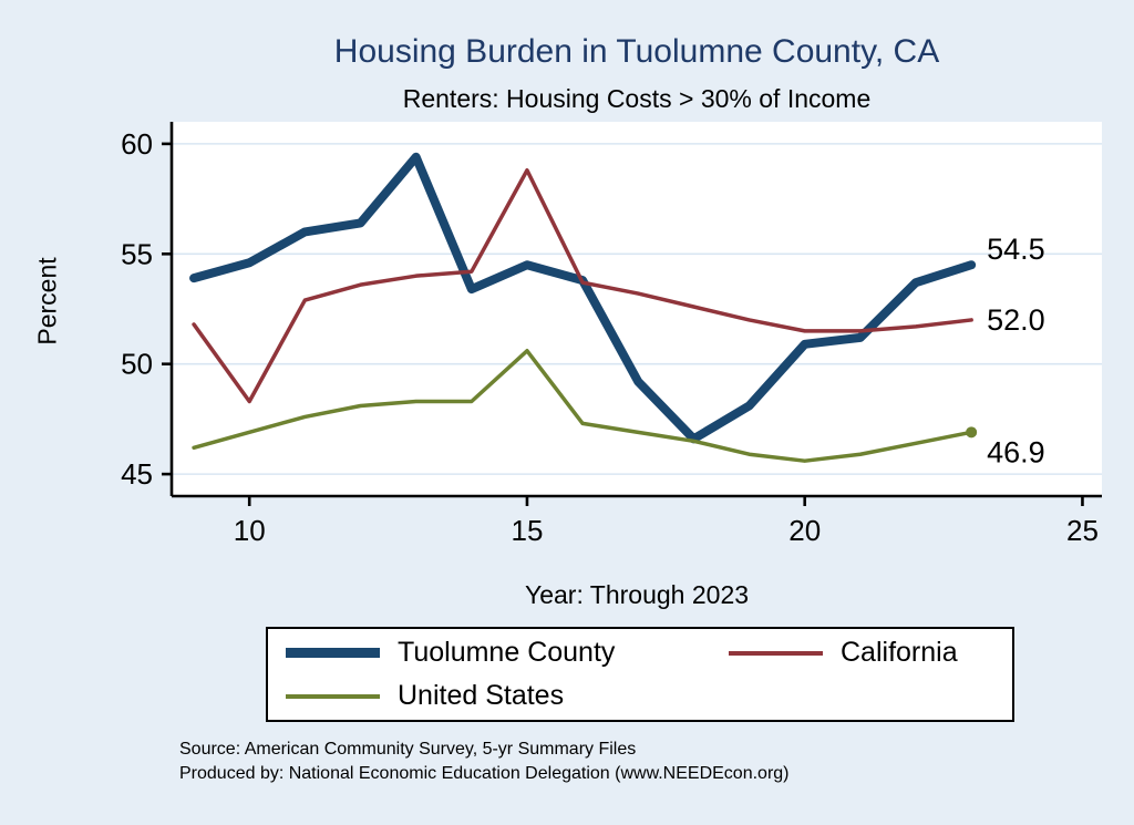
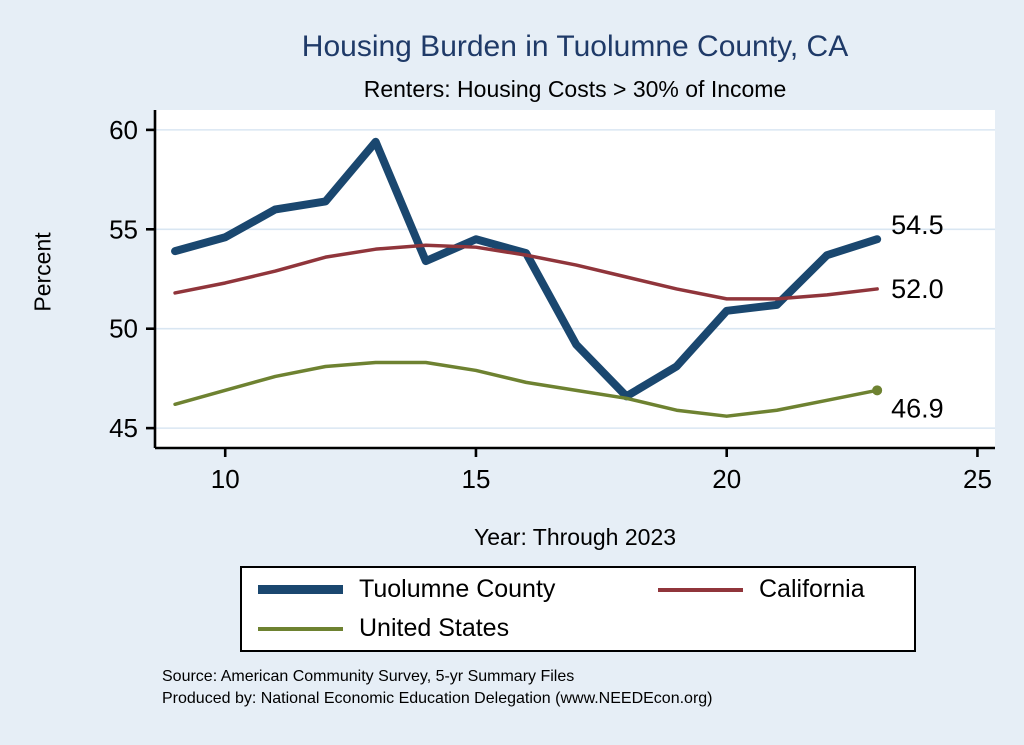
California/10: 48.3 -> 52.3
California/15: 58.8 -> 54.1
United States/15: 50.6 -> 47.9
